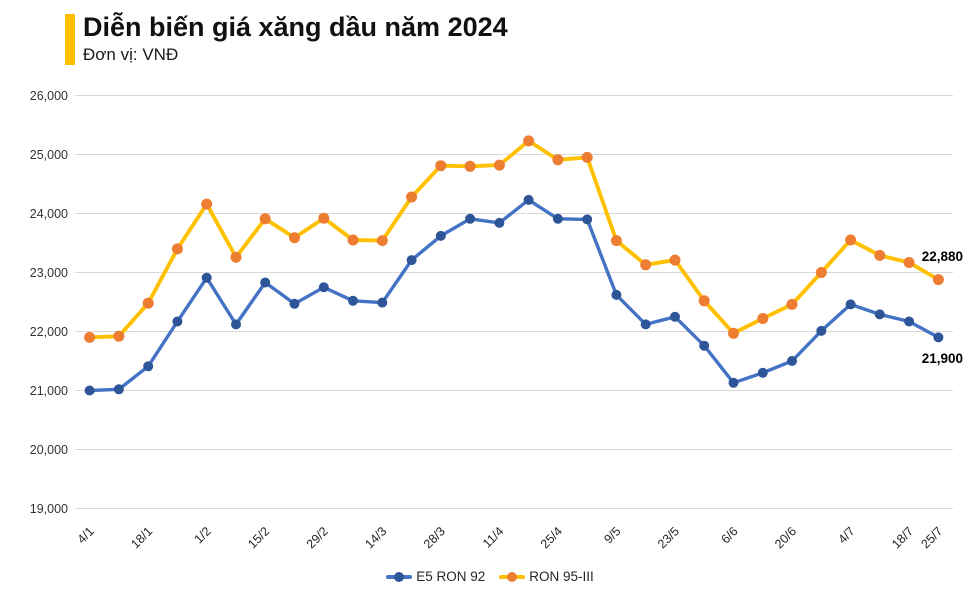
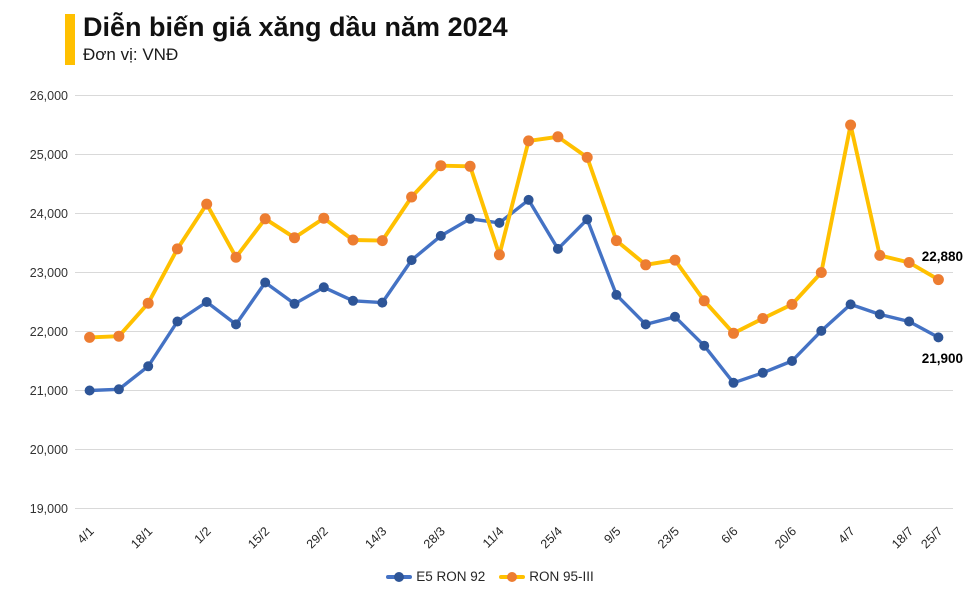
E5 RON 92/1/2: 22900 -> 22500
RON 95-III/11/4: 24800 -> 23300
E5 RON 92/25/4: 23900 -> 23400
RON 95-III/25/4: 24900 -> 25300
RON 95-III/4/7: 23600 -> 25500
